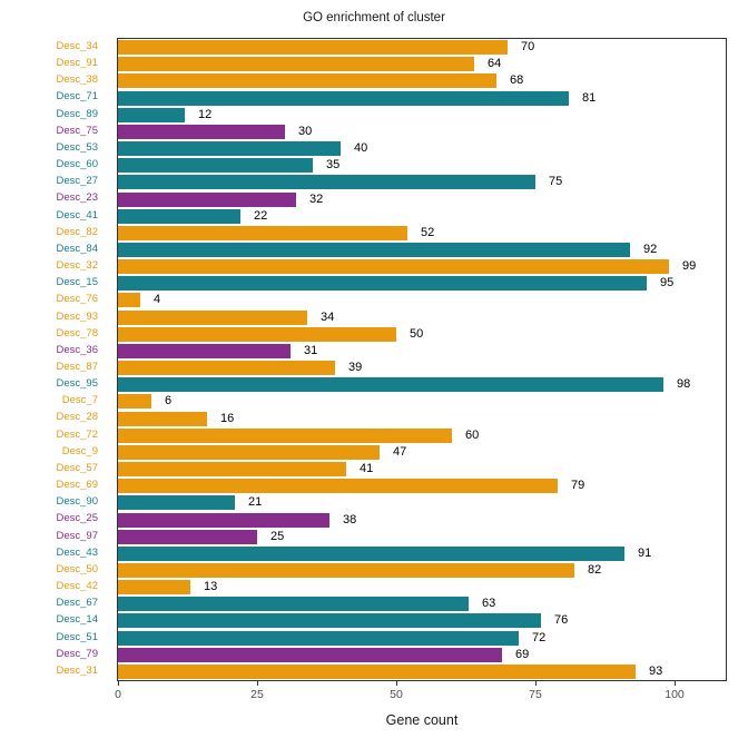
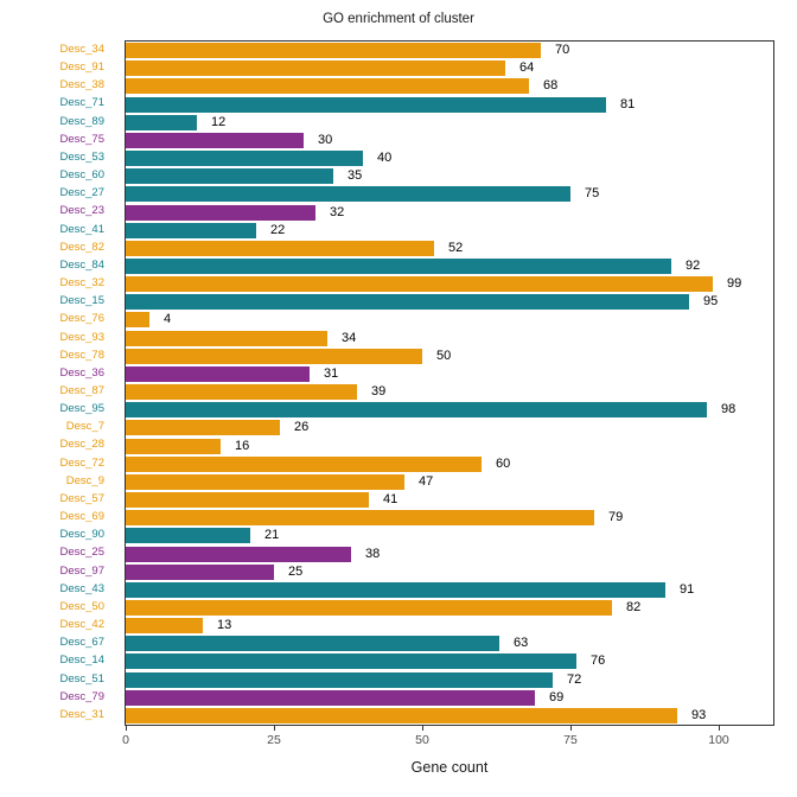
Desc_7: 6 -> 26
